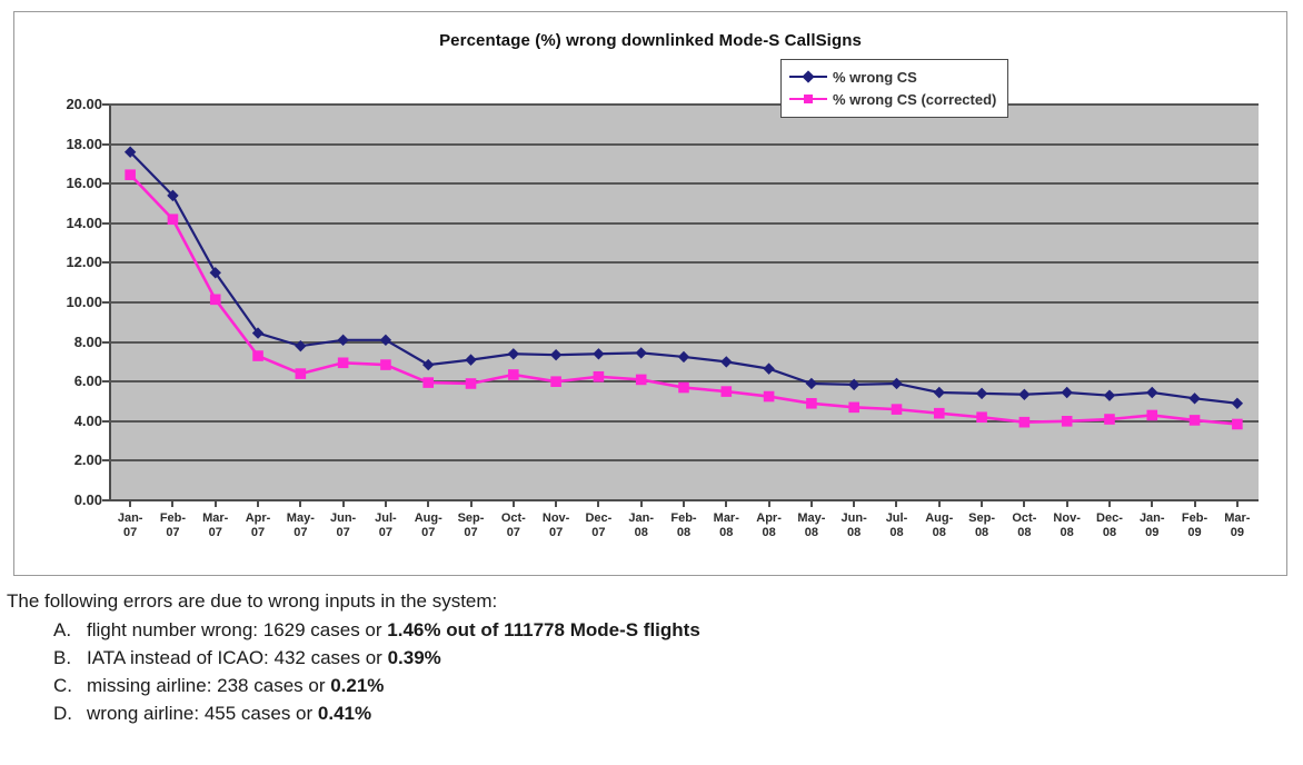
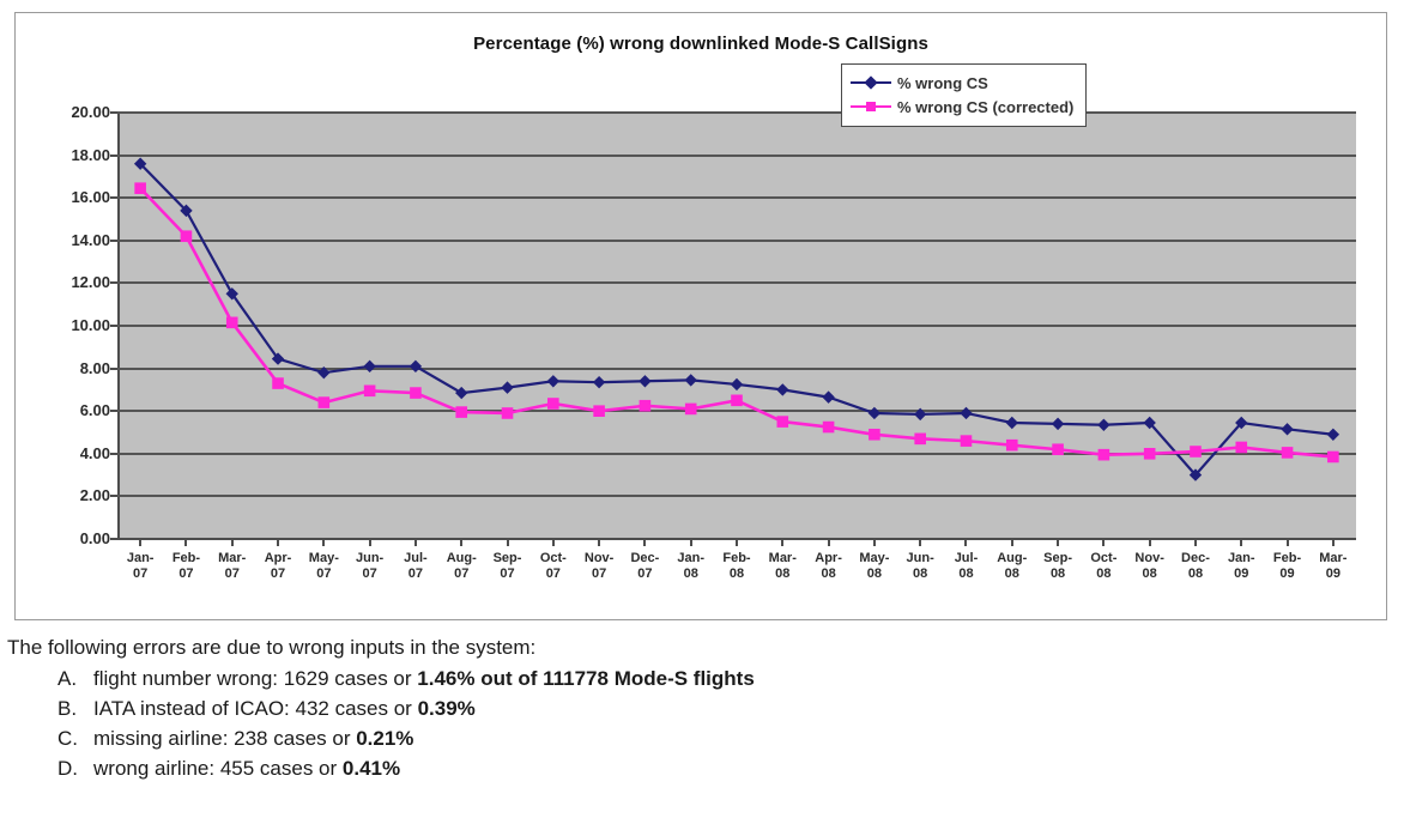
% wrong CS (corrected)/Feb-08: 5.7 -> 6.5
% wrong CS/Dec-08: 5.3 -> 3.0
